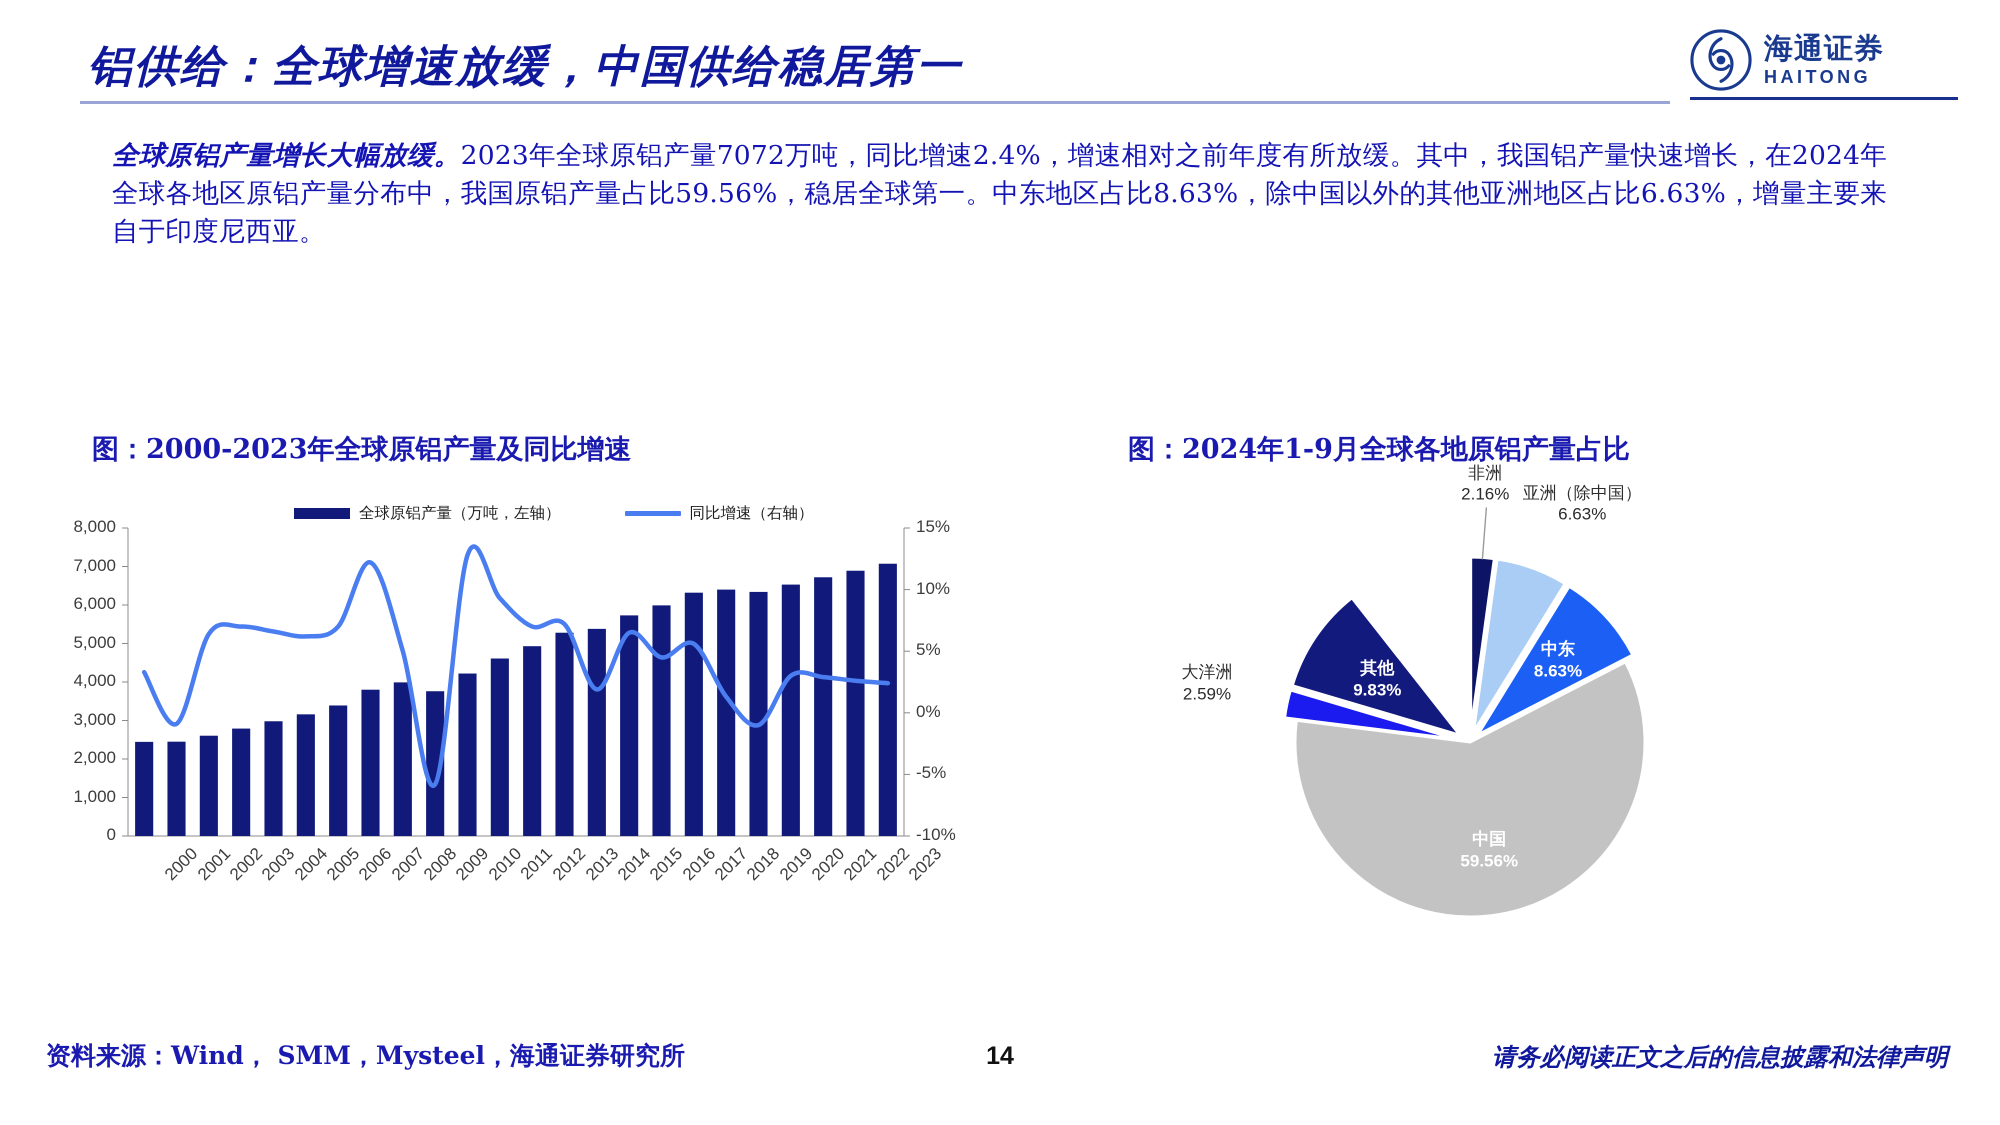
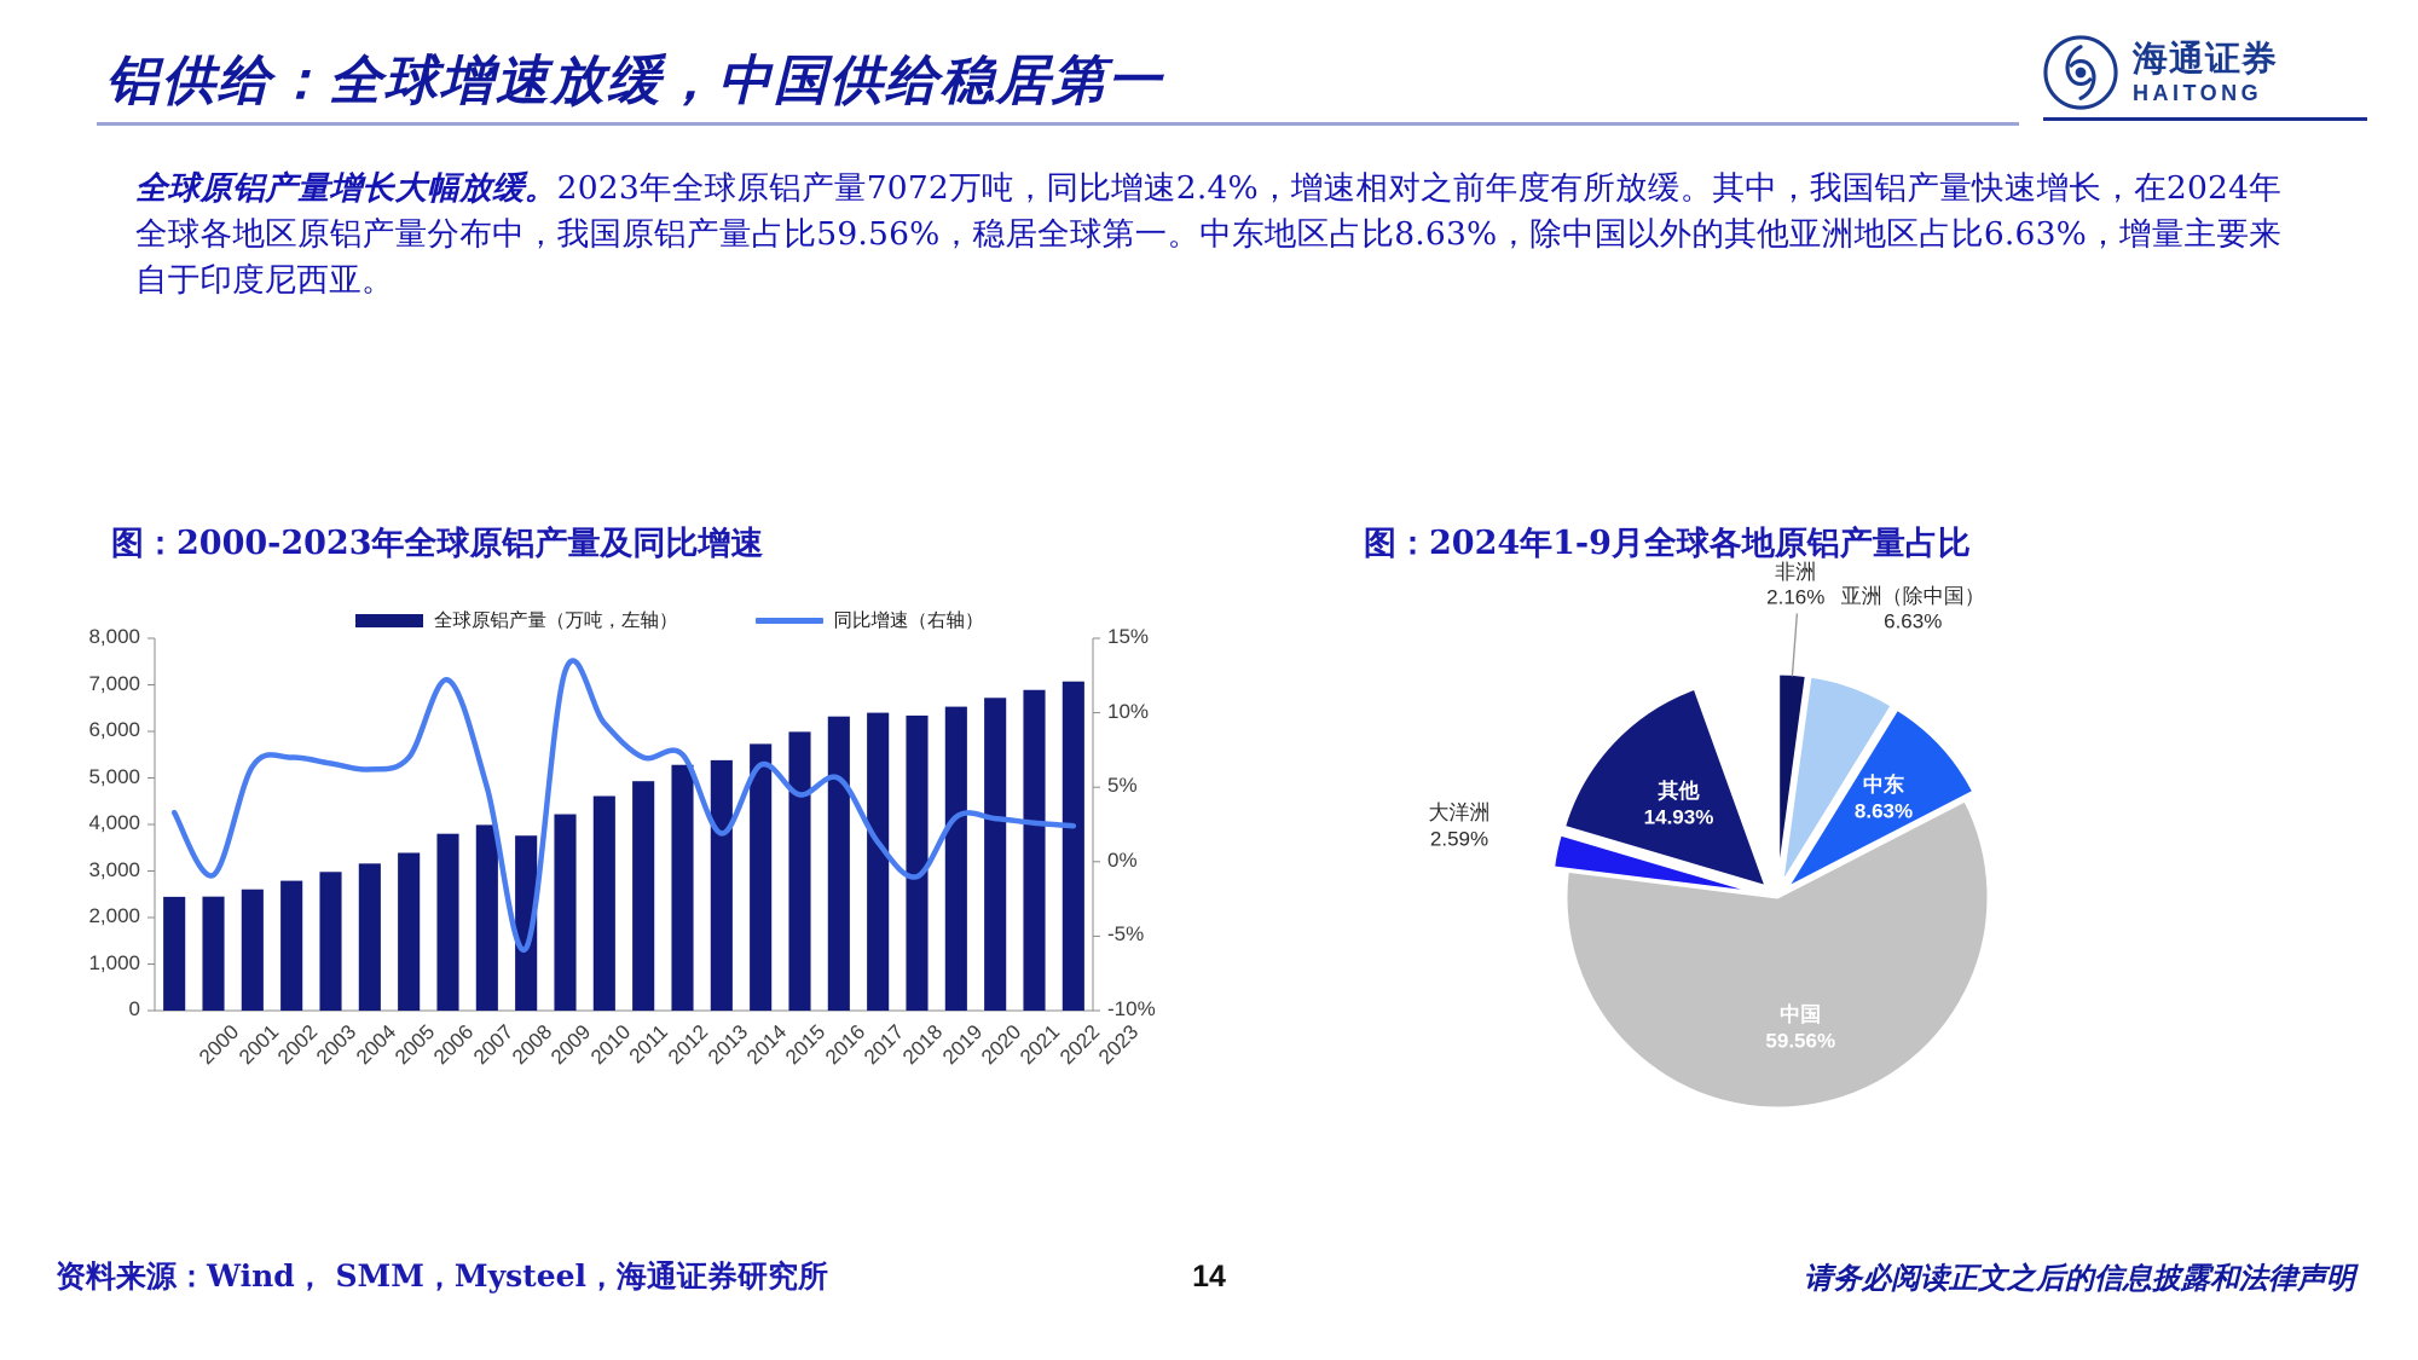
图：2024年1-9月全球各地原铝产量占比/其他: 9.83% -> 14.93%
